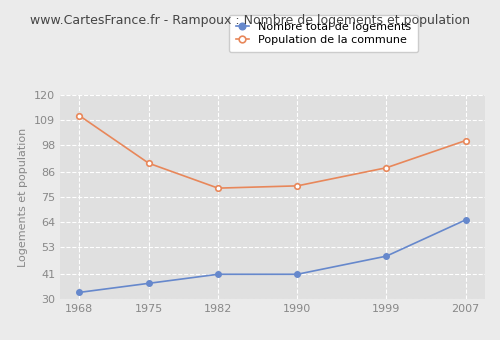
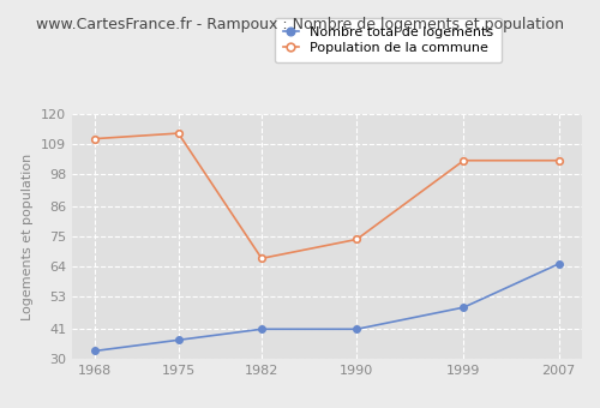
Population de la commune/1975: 90 -> 113
Population de la commune/1982: 79 -> 67
Population de la commune/1990: 80 -> 74
Population de la commune/1999: 88 -> 103
Population de la commune/2007: 100 -> 103
